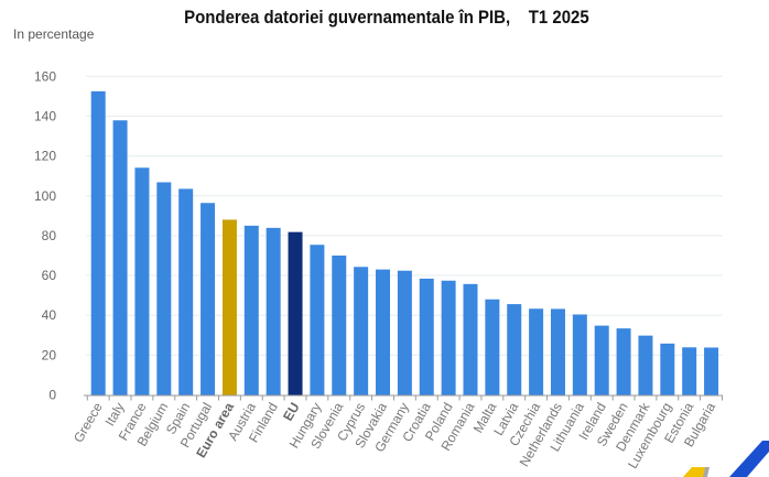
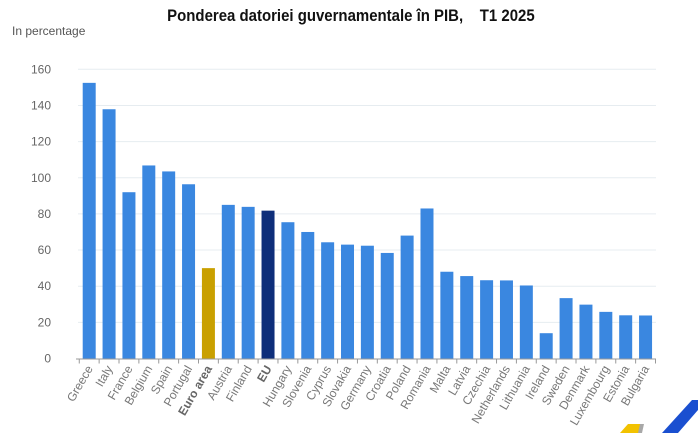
France: 114 -> 92
Euro area: 88 -> 50
Poland: 57 -> 68
Romania: 56 -> 83
Ireland: 35 -> 14
